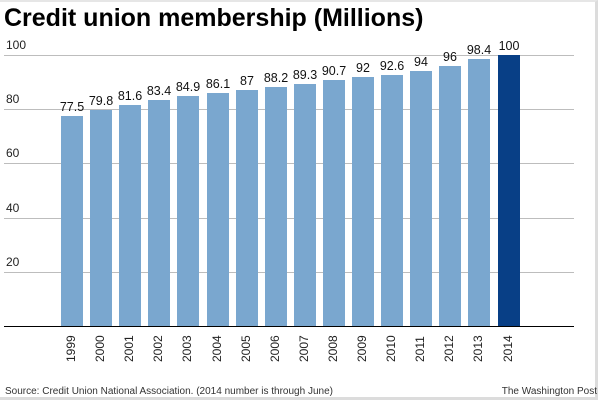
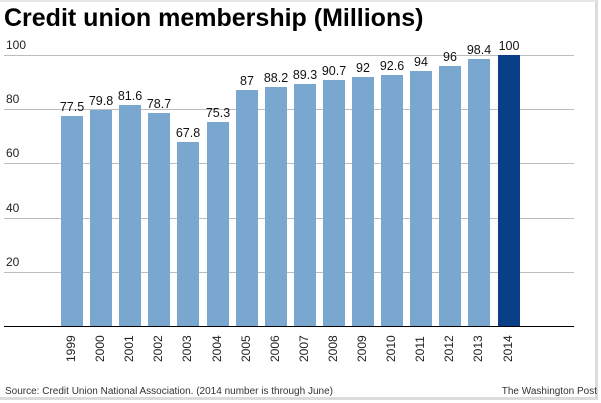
2002: 83.4 -> 78.7
2003: 84.9 -> 67.8
2004: 86.1 -> 75.3
